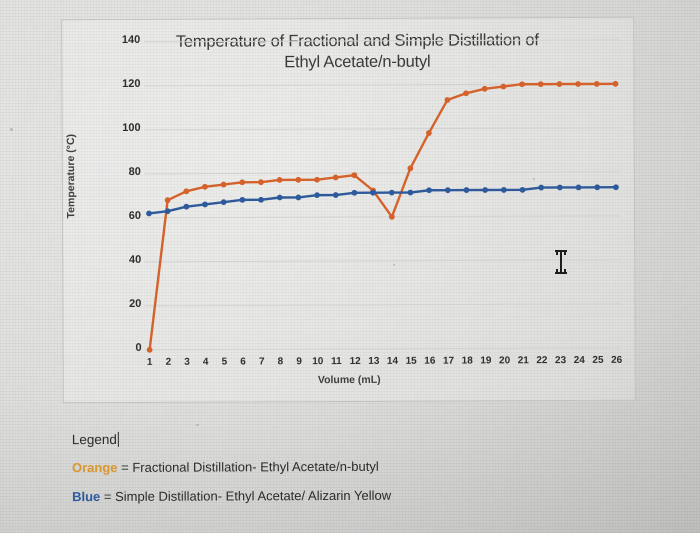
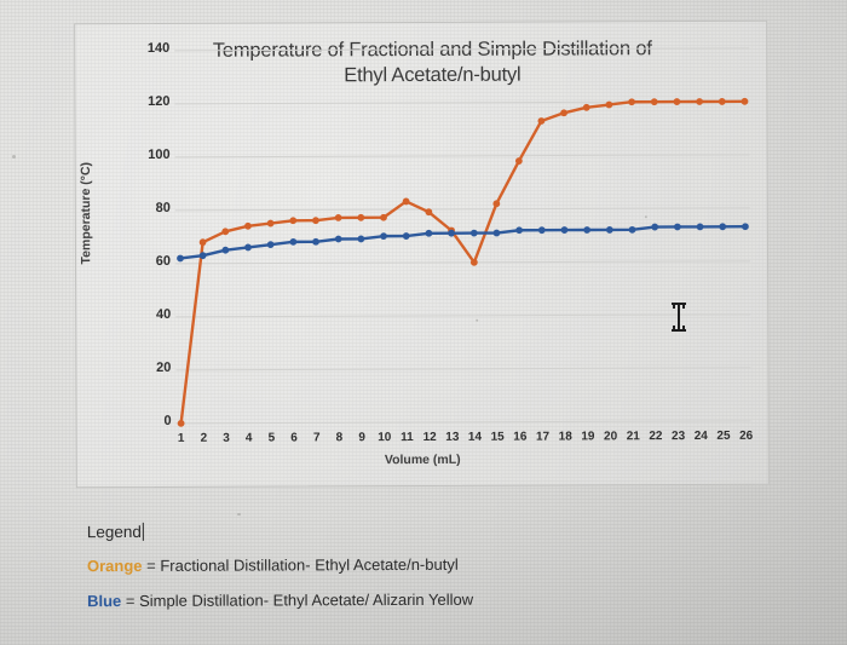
Fractional Distillation- Ethyl Acetate/n-butyl/11: 78 -> 83
